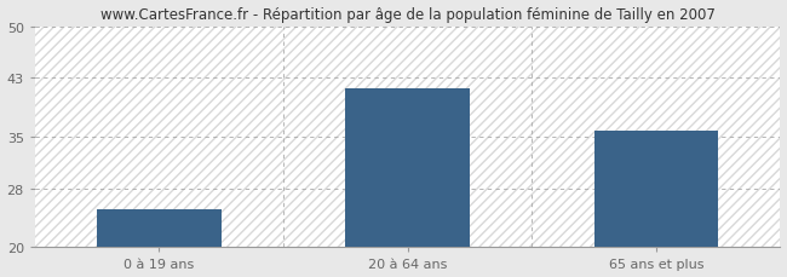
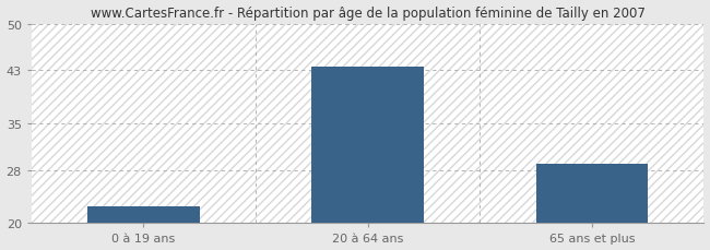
0 à 19 ans: 25.2 -> 22.5
20 à 64 ans: 41.6 -> 43.5
65 ans et plus: 35.8 -> 29.0
